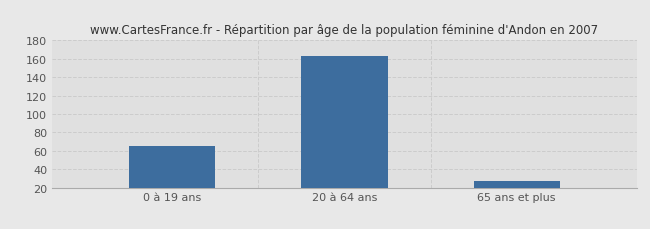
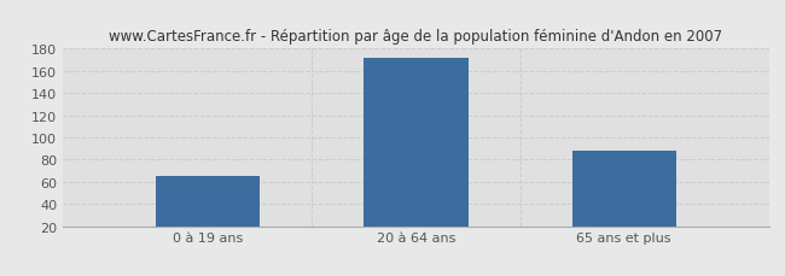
20 à 64 ans: 163 -> 172
65 ans et plus: 27 -> 88
